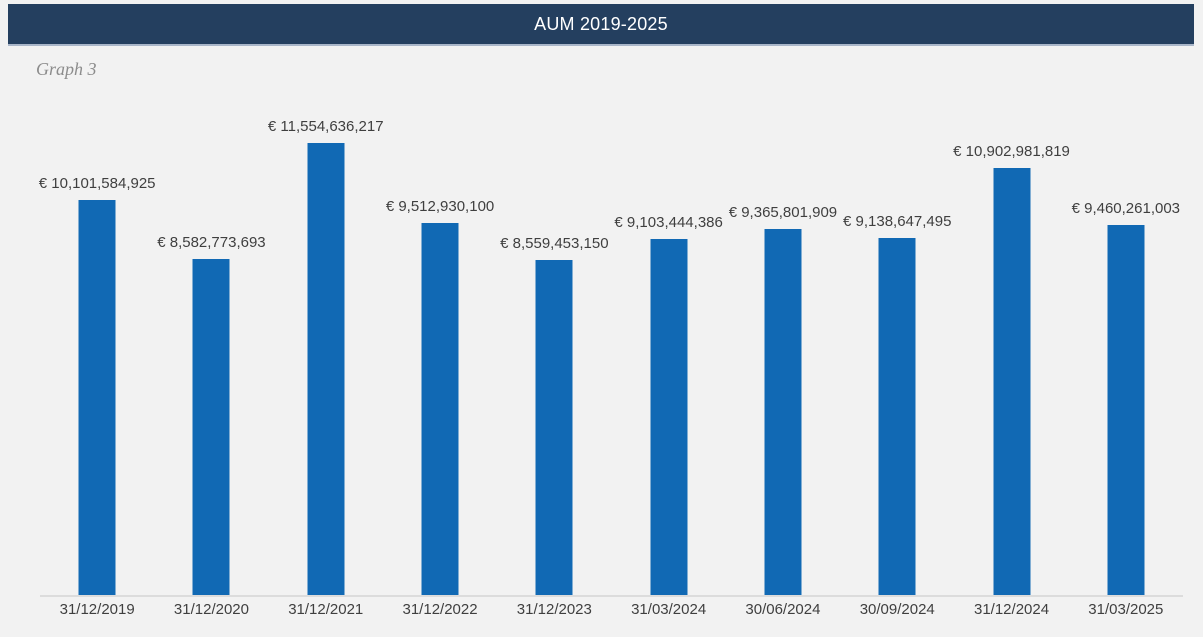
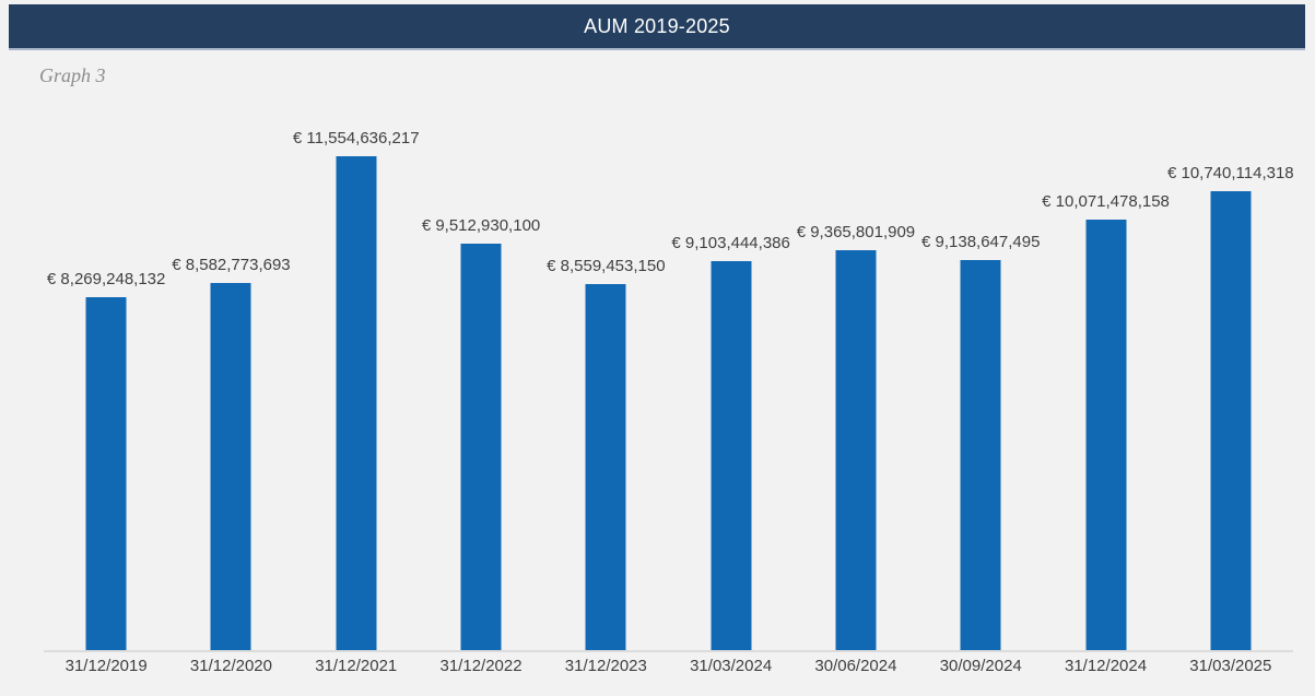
31/12/2019: 10,101,584,925 -> 8,269,248,132
31/12/2024: 10,902,981,819 -> 10,071,478,158
31/03/2025: 9,460,261,003 -> 10,740,114,318
